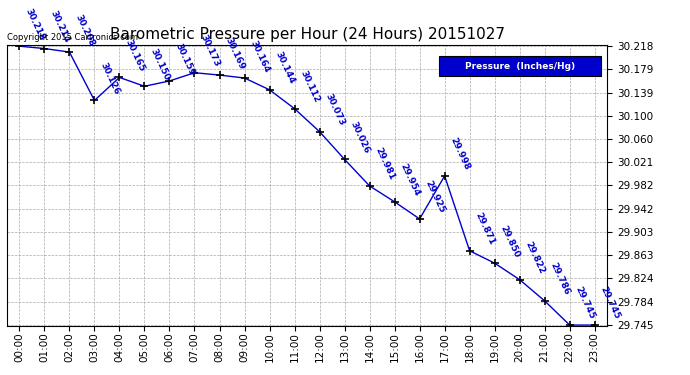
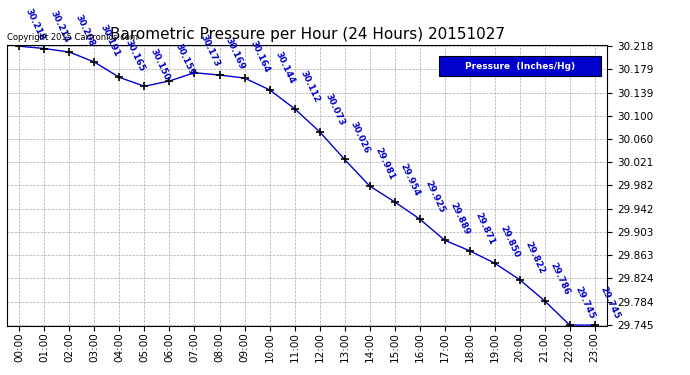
03:00: 30.126 -> 30.191
17:00: 29.998 -> 29.889
